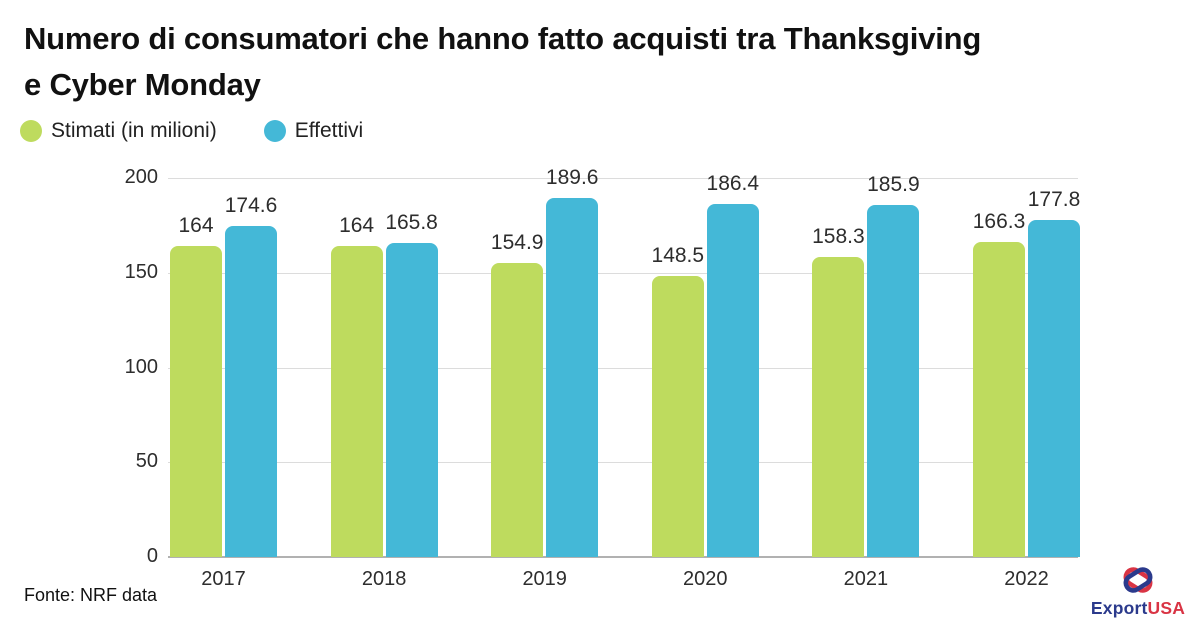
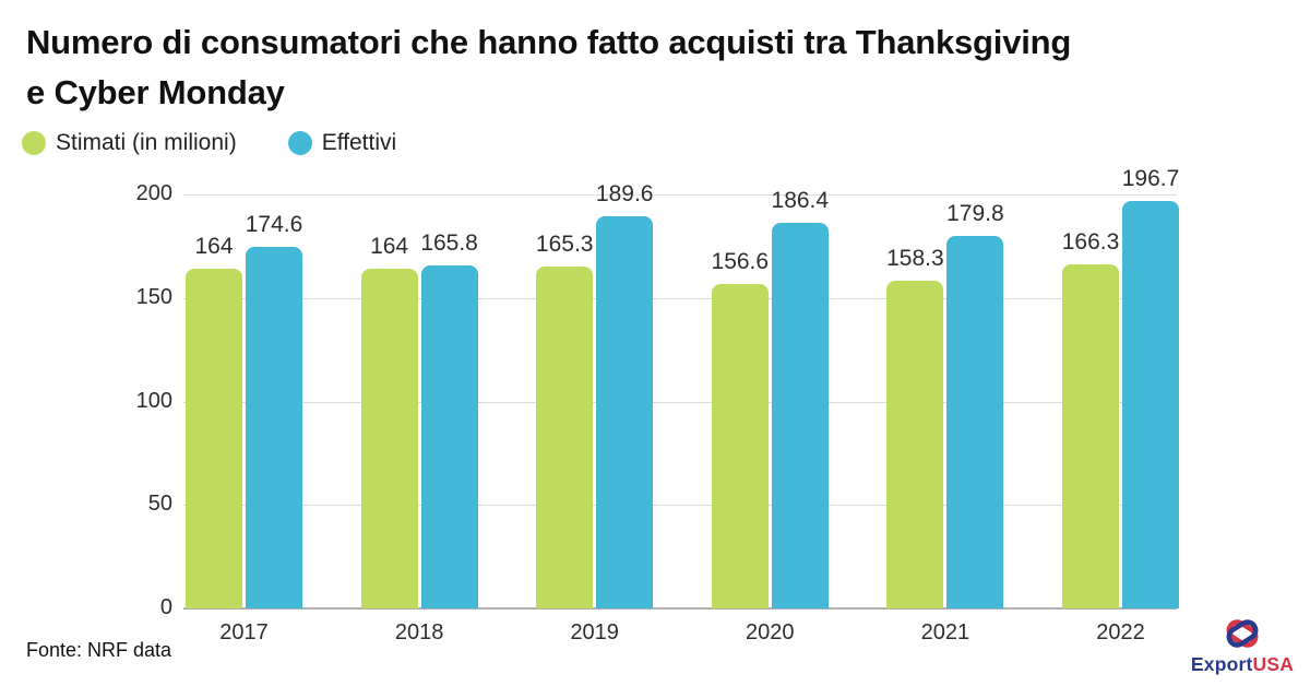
Stimati (in milioni)/2019: 154.9 -> 165.3
Stimati (in milioni)/2020: 148.5 -> 156.6
Effettivi/2021: 185.9 -> 179.8
Effettivi/2022: 177.8 -> 196.7
